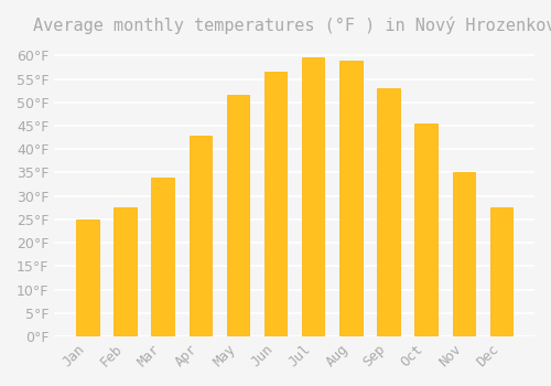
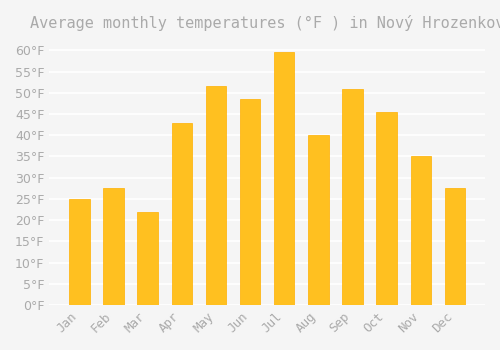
Mar: 34.0°F -> 22.0°F
Jun: 56.5°F -> 48.5°F
Aug: 59.0°F -> 40.0°F
Sep: 53.0°F -> 51.0°F
